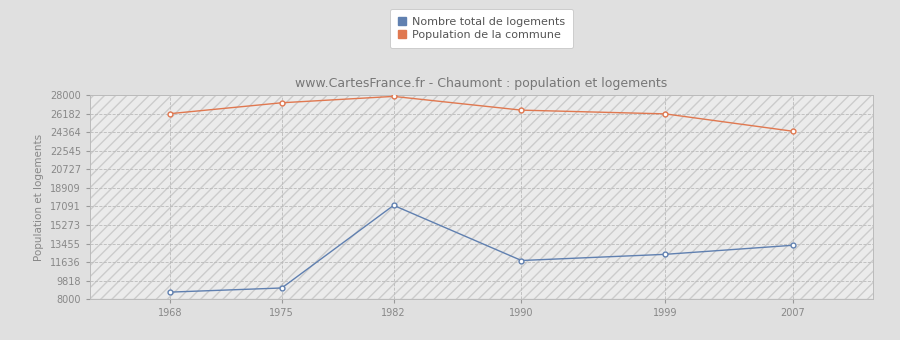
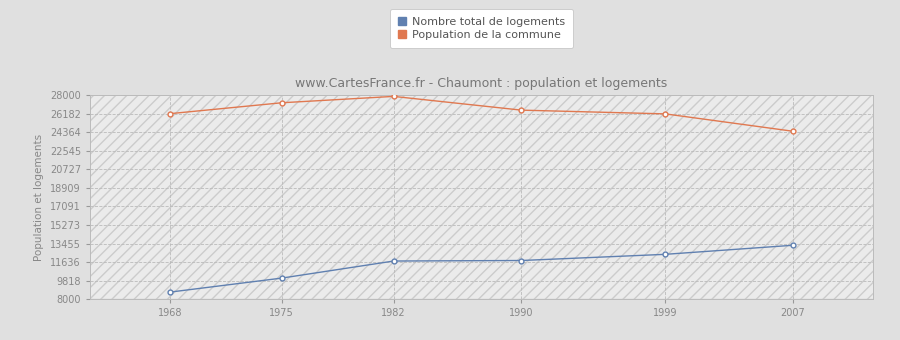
Nombre total de logements/1975: 9100 -> 10100
Nombre total de logements/1982: 17200 -> 11700
